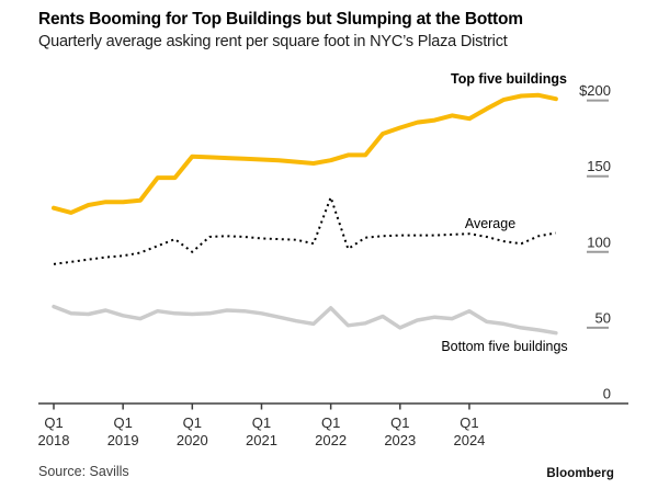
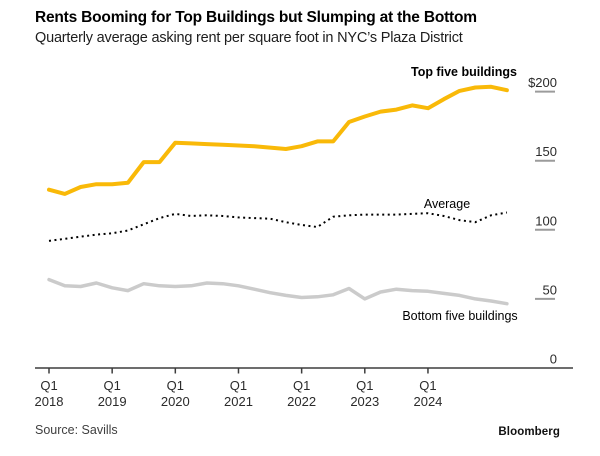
Average/Q1 2020: $100 -> $112
Average/Q1 2022: $136 -> $104
Bottom five buildings/Q1 2022: $63 -> $51
Bottom five buildings/Q1 2024: $61 -> $56
